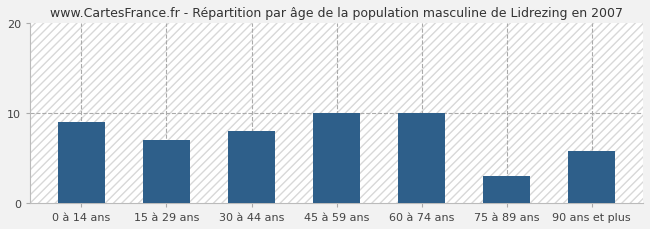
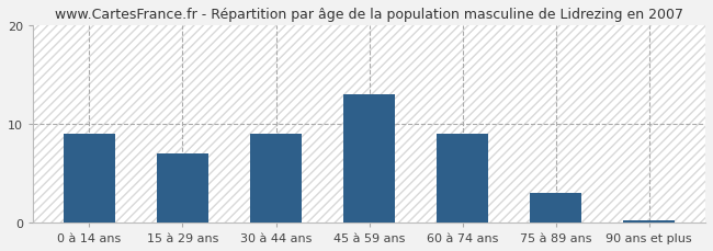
30 à 44 ans: 8.0 -> 9.0
45 à 59 ans: 10.0 -> 13.0
60 à 74 ans: 10.0 -> 9.0
90 ans et plus: 5.8 -> 0.2
